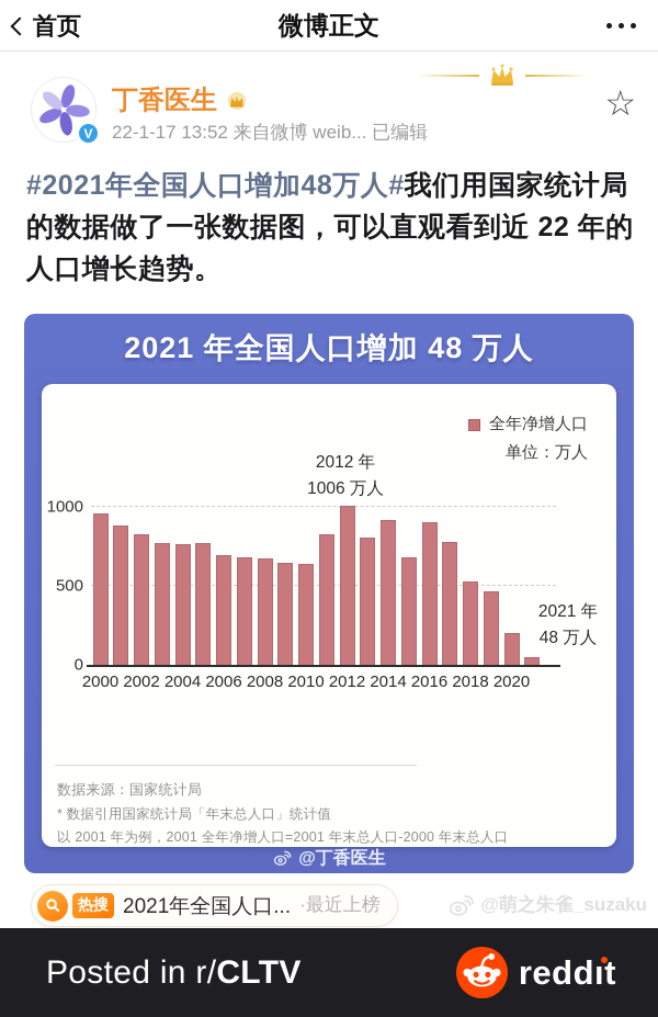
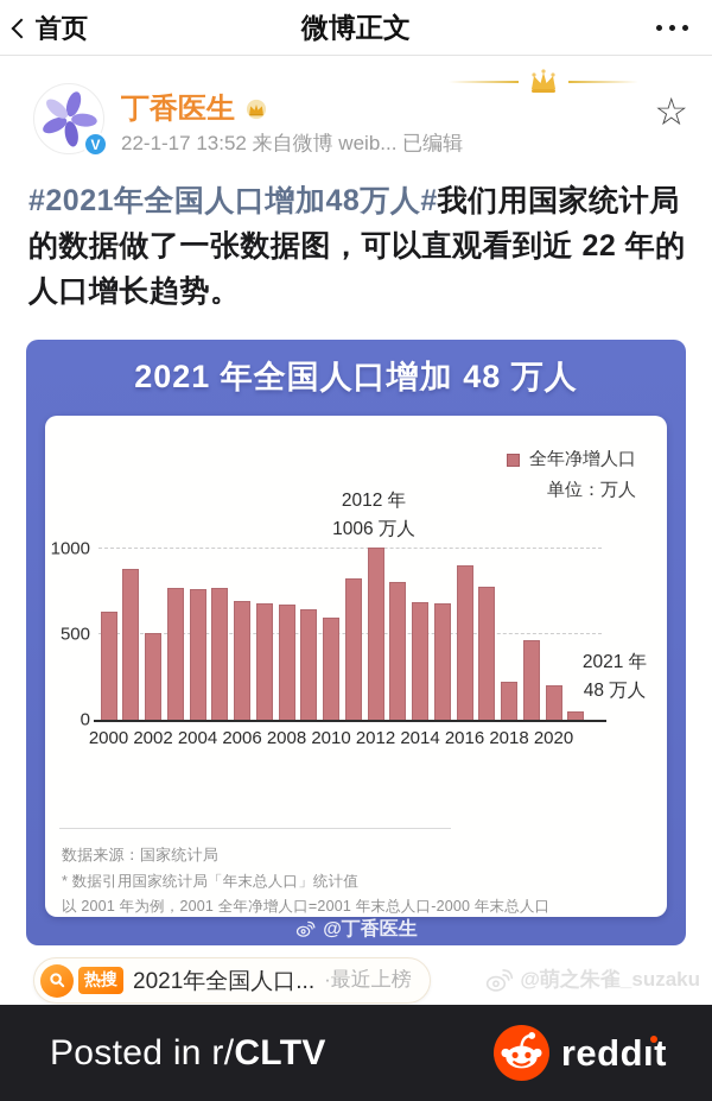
2000: 960 -> 630
2002: 830 -> 510
2010: 640 -> 600
2014: 920 -> 690
2018: 530 -> 220
